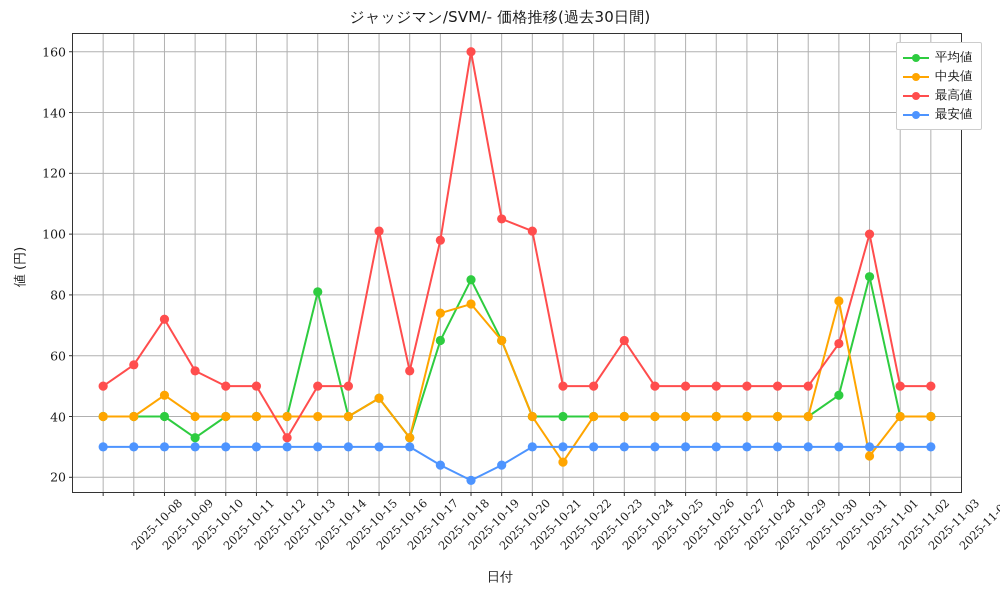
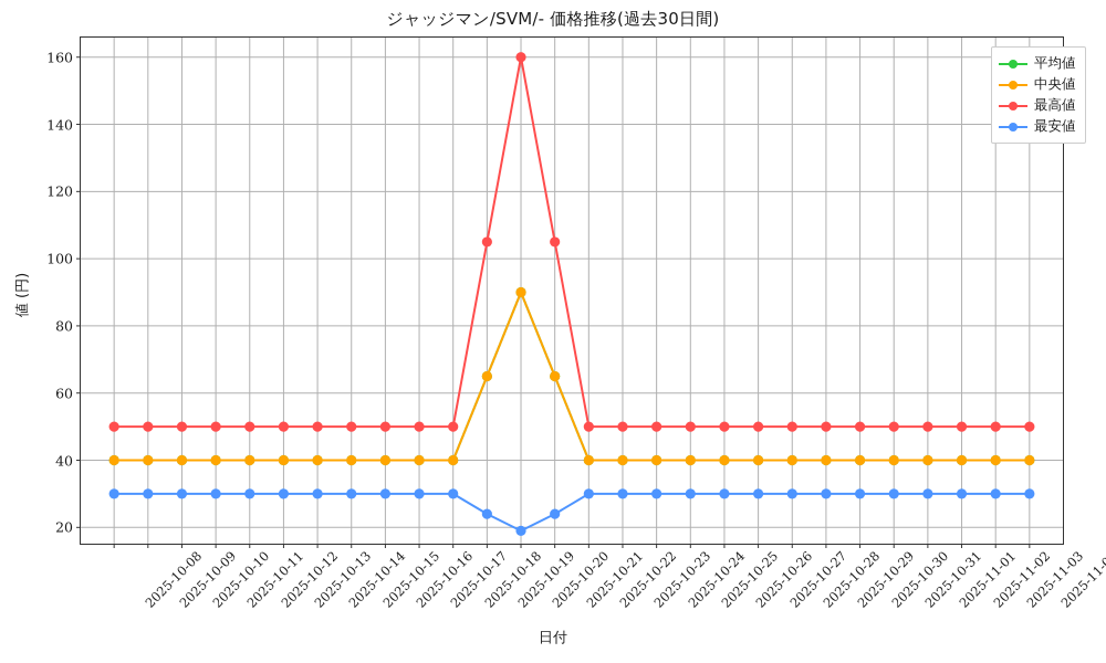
最高値/2025-10-09: 57 -> 50
中央値/2025-10-10: 47 -> 40
最高値/2025-10-10: 72 -> 50
平均値/2025-10-11: 33 -> 40
最高値/2025-10-11: 55 -> 50
最高値/2025-10-14: 33 -> 50
平均値/2025-10-15: 81 -> 40
平均値/2025-10-17: 46 -> 40
中央値/2025-10-17: 46 -> 40
最高値/2025-10-17: 101 -> 50
平均値/2025-10-18: 33 -> 40
中央値/2025-10-18: 33 -> 40
最高値/2025-10-18: 55 -> 50
中央値/2025-10-19: 74 -> 65
最高値/2025-10-19: 98 -> 105
平均値/2025-10-20: 85 -> 90
中央値/2025-10-20: 77 -> 90
最高値/2025-10-22: 101 -> 50
中央値/2025-10-23: 25 -> 40
最高値/2025-10-25: 65 -> 50
平均値/2025-11-01: 47 -> 40
中央値/2025-11-01: 78 -> 40
最高値/2025-11-01: 64 -> 50
平均値/2025-11-02: 86 -> 40
中央値/2025-11-02: 27 -> 40
最高値/2025-11-02: 100 -> 50
